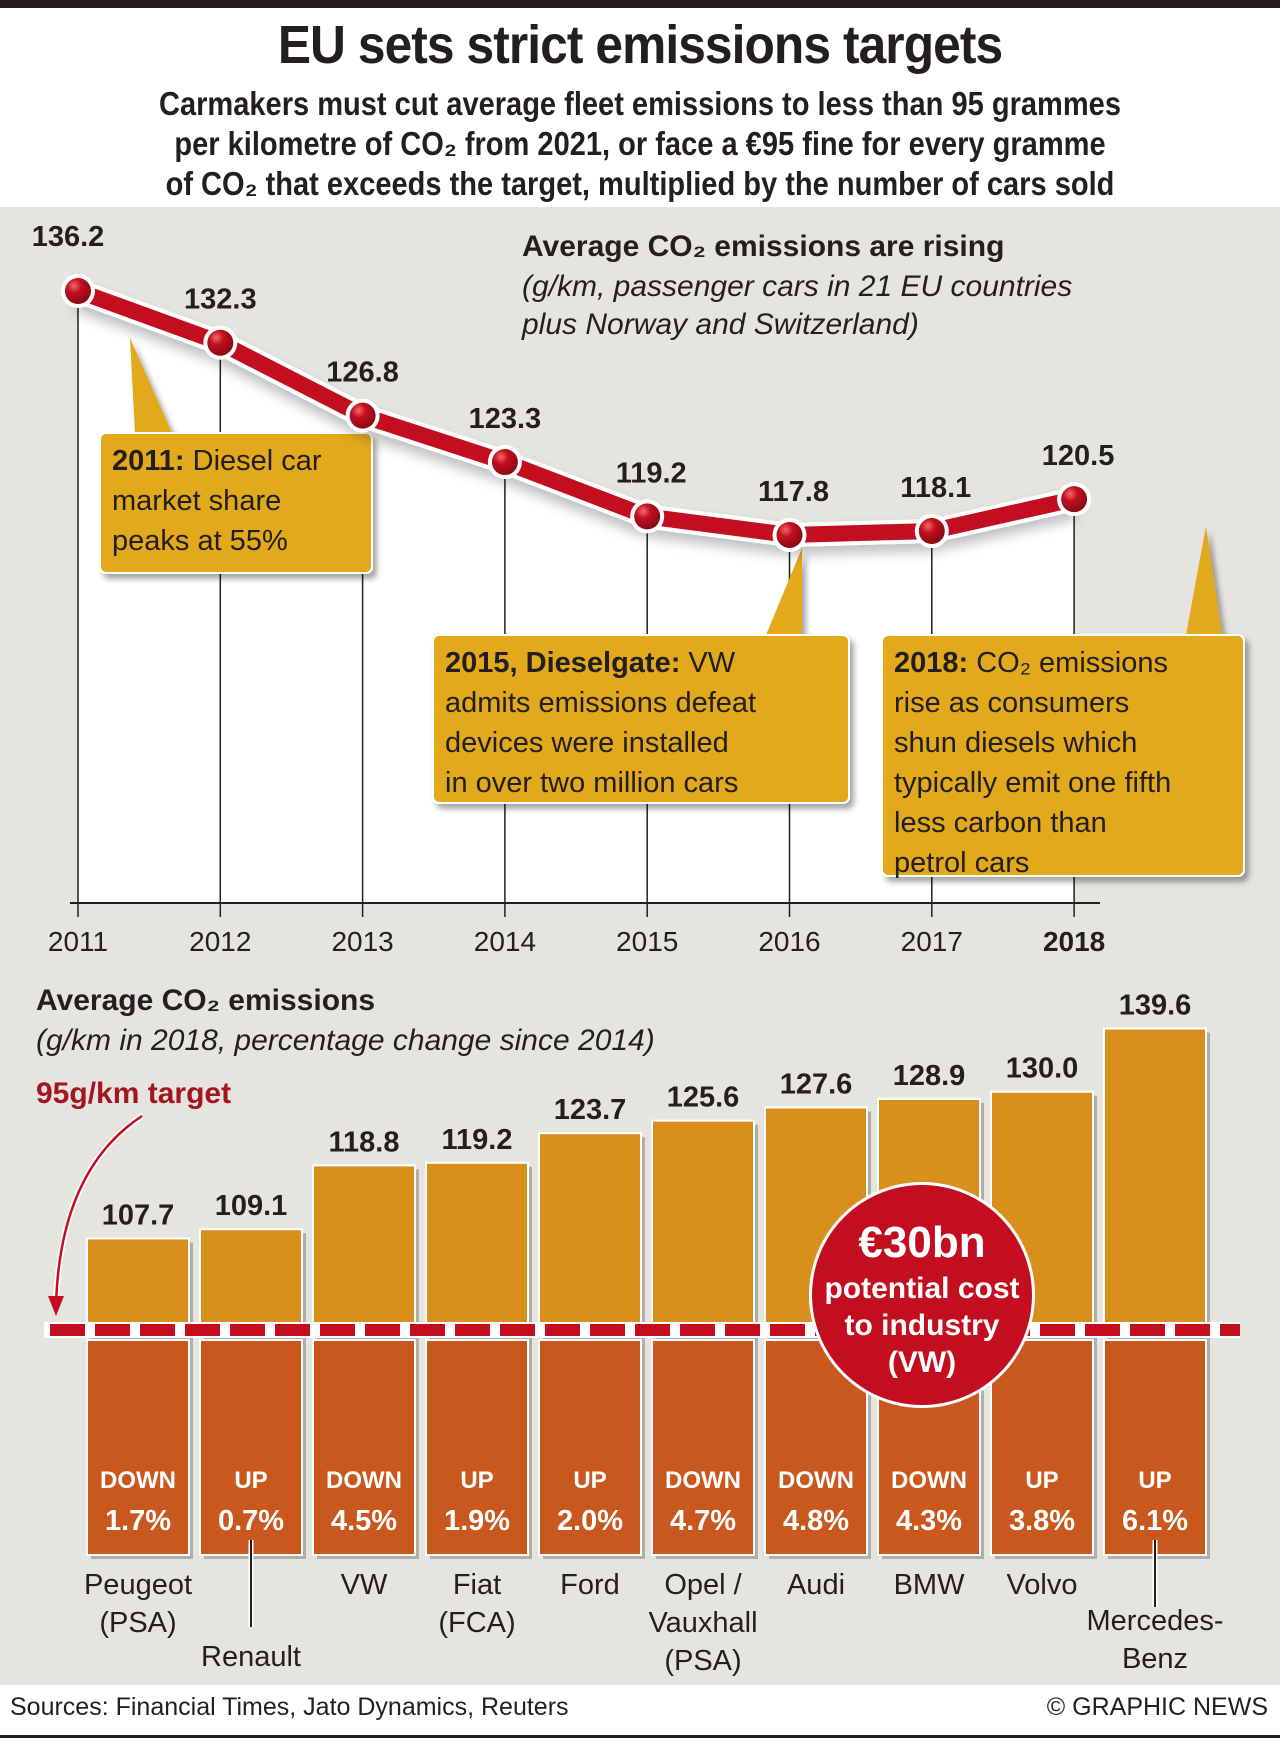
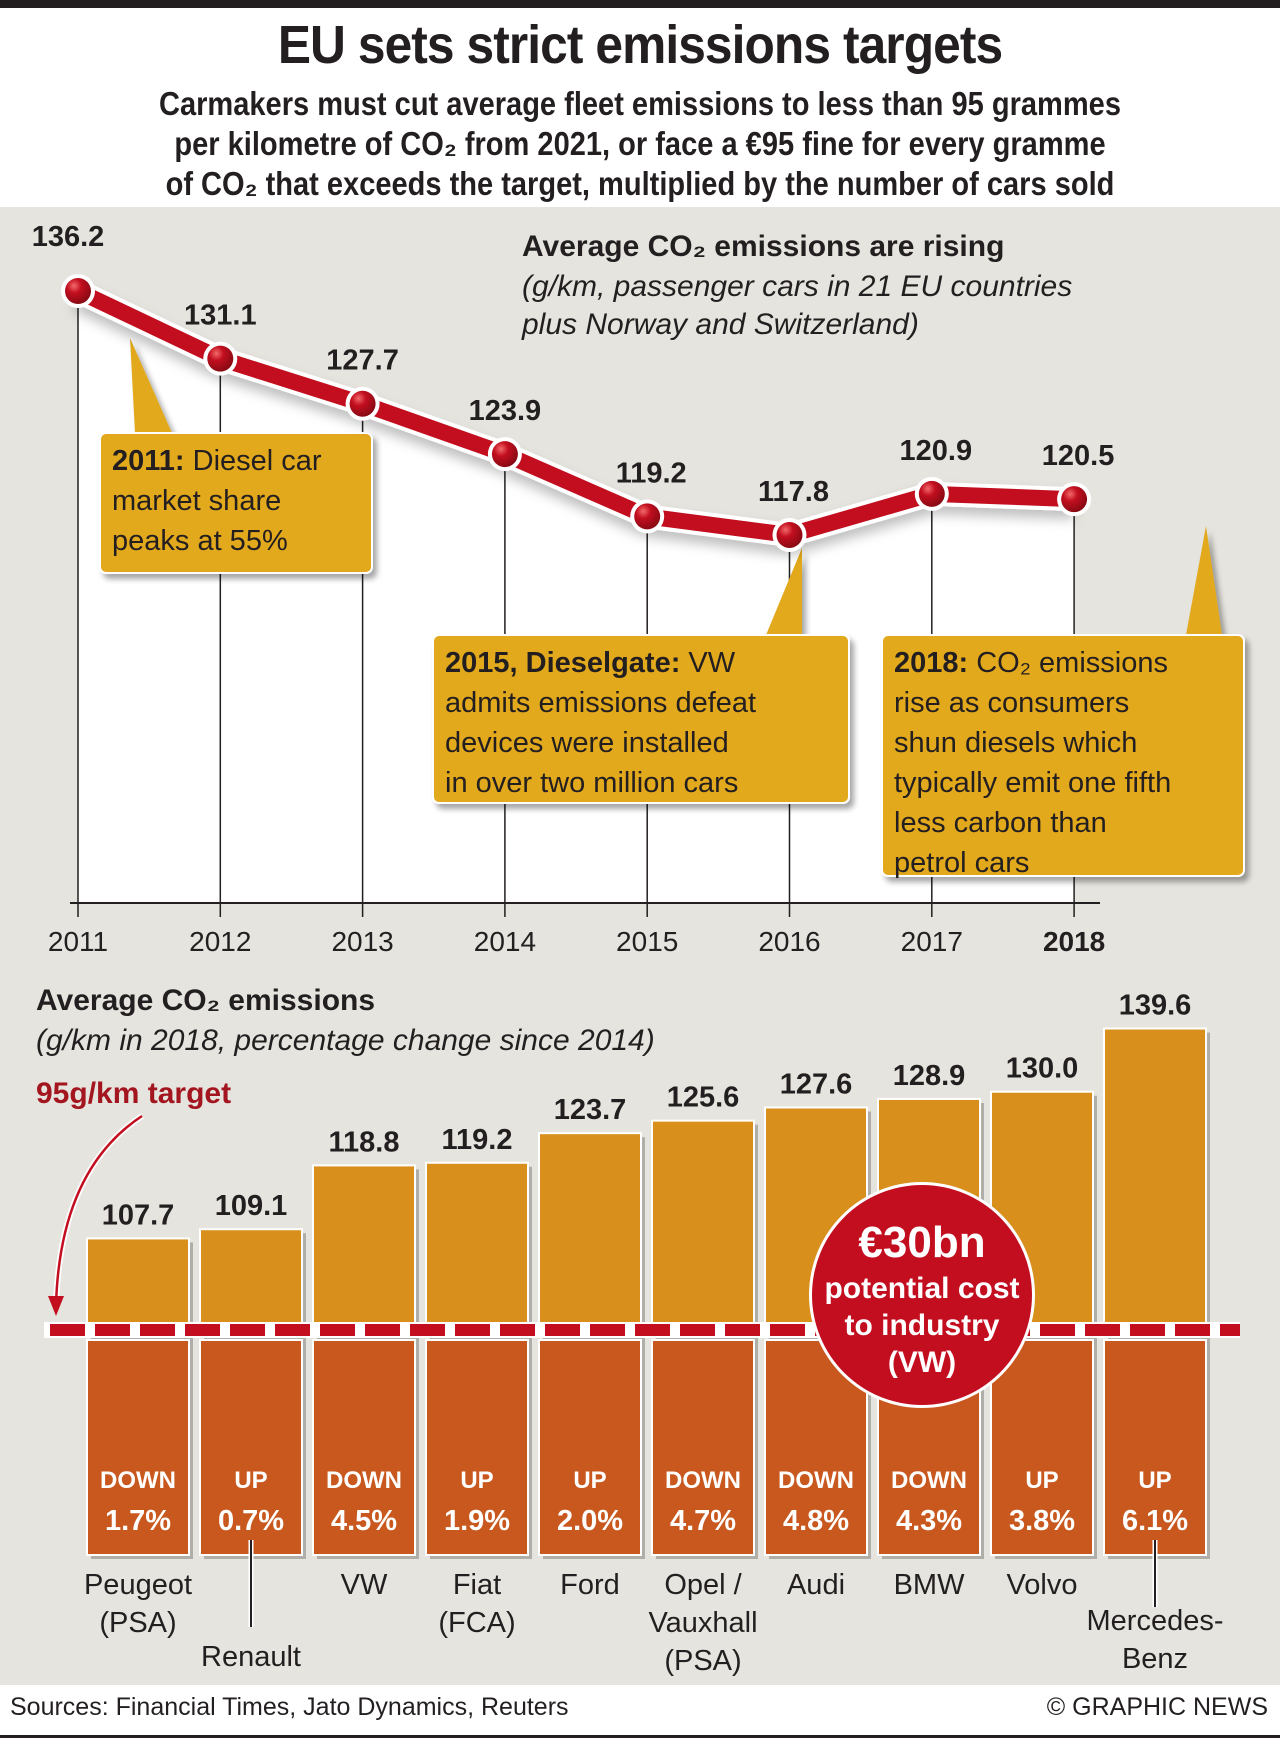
Average CO₂ emissions are rising/2012: 132.3 -> 131.1
Average CO₂ emissions are rising/2013: 126.8 -> 127.7
Average CO₂ emissions are rising/2014: 123.3 -> 123.9
Average CO₂ emissions are rising/2017: 118.1 -> 120.9
